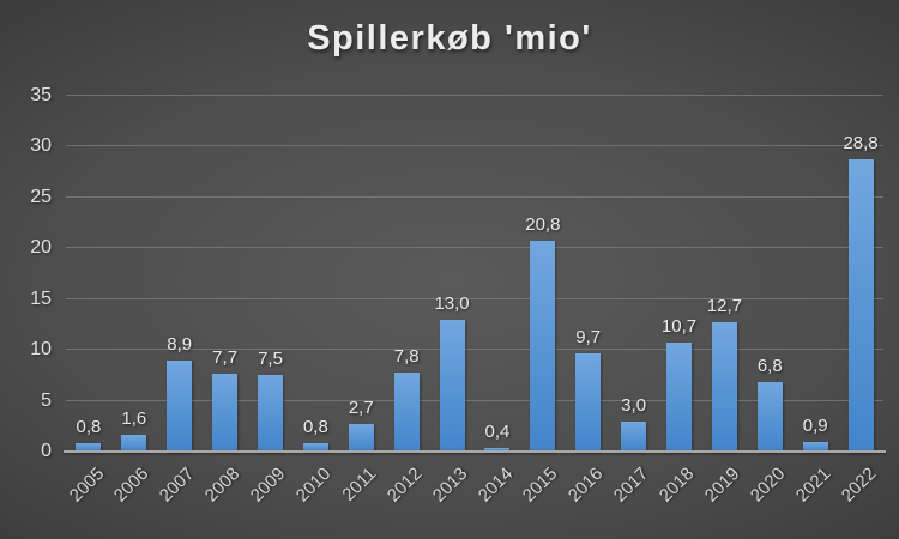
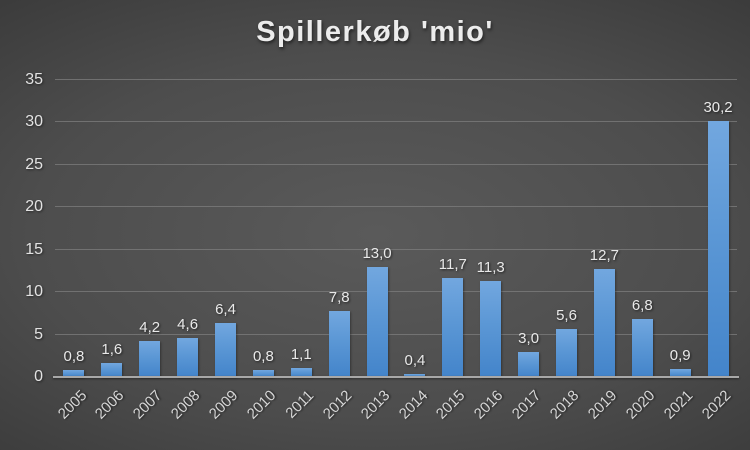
2007: 8,9 -> 4,2
2008: 7,7 -> 4,6
2009: 7,5 -> 6,4
2011: 2,7 -> 1,1
2015: 20,8 -> 11,7
2016: 9,7 -> 11,3
2018: 10,7 -> 5,6
2022: 28,8 -> 30,2
